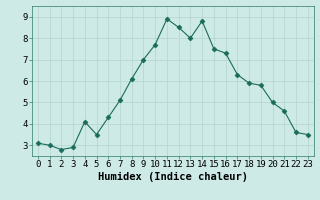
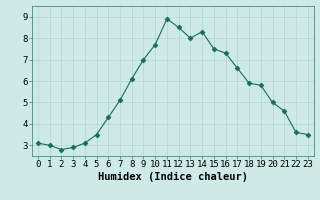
4: 4.1 -> 3.1
14: 8.8 -> 8.3
17: 6.3 -> 6.6
